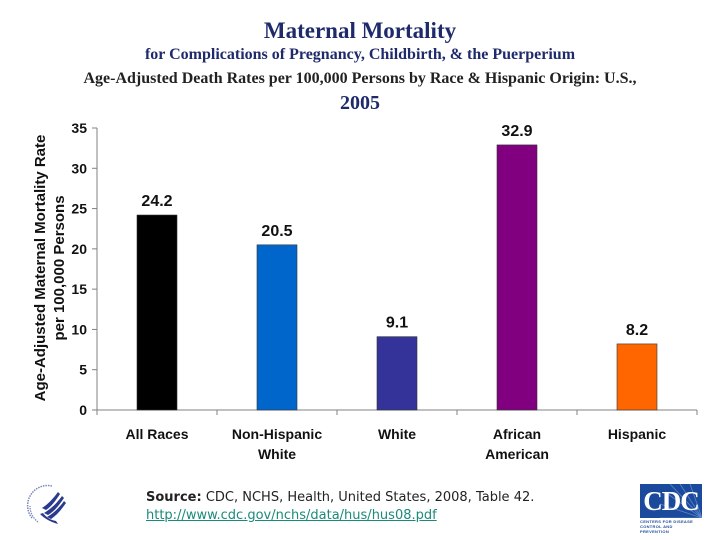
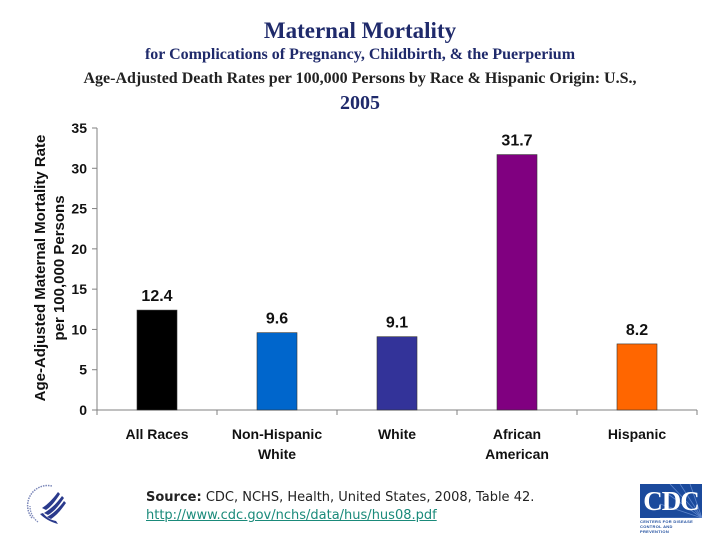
All Races: 24.2 -> 12.4
Non-Hispanic White: 20.5 -> 9.6
African American: 32.9 -> 31.7
